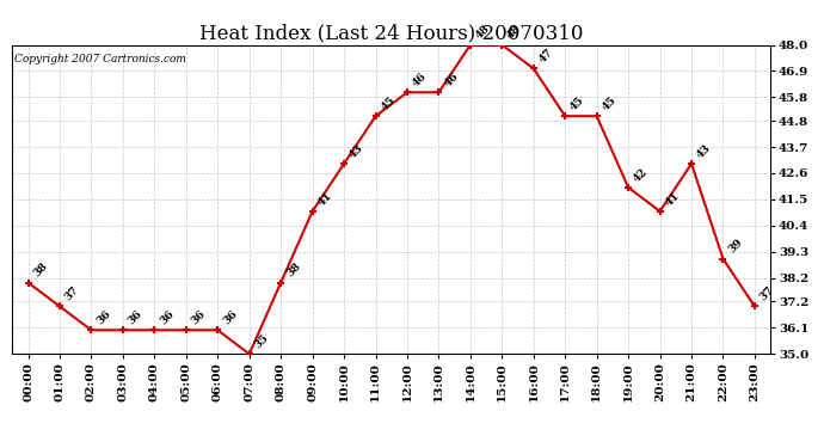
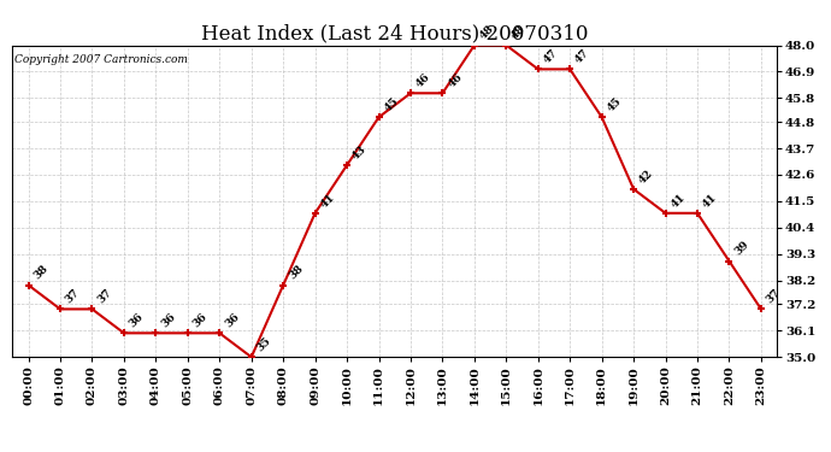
02:00: 36 -> 37
17:00: 45 -> 47
21:00: 43 -> 41
